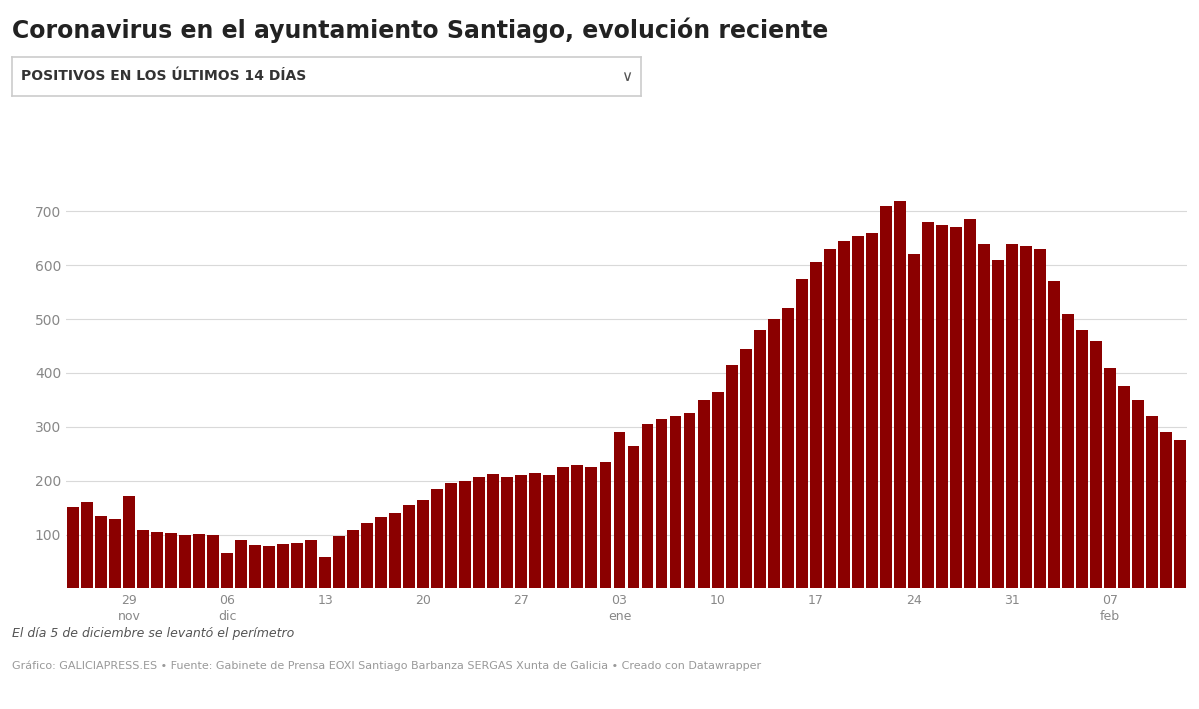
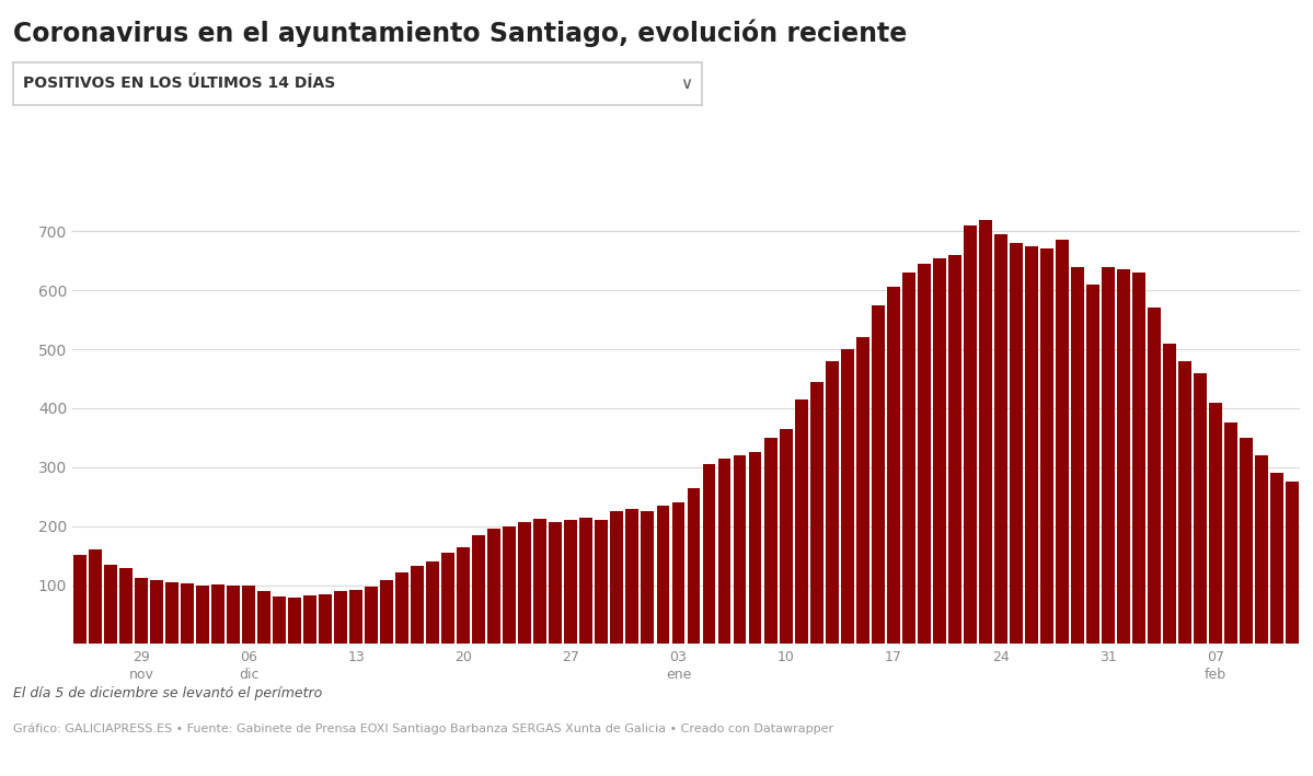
29 nov: 172 -> 112
06 dic: 66 -> 100
13: 58 -> 92
03 ene: 290 -> 240
24: 620 -> 695
